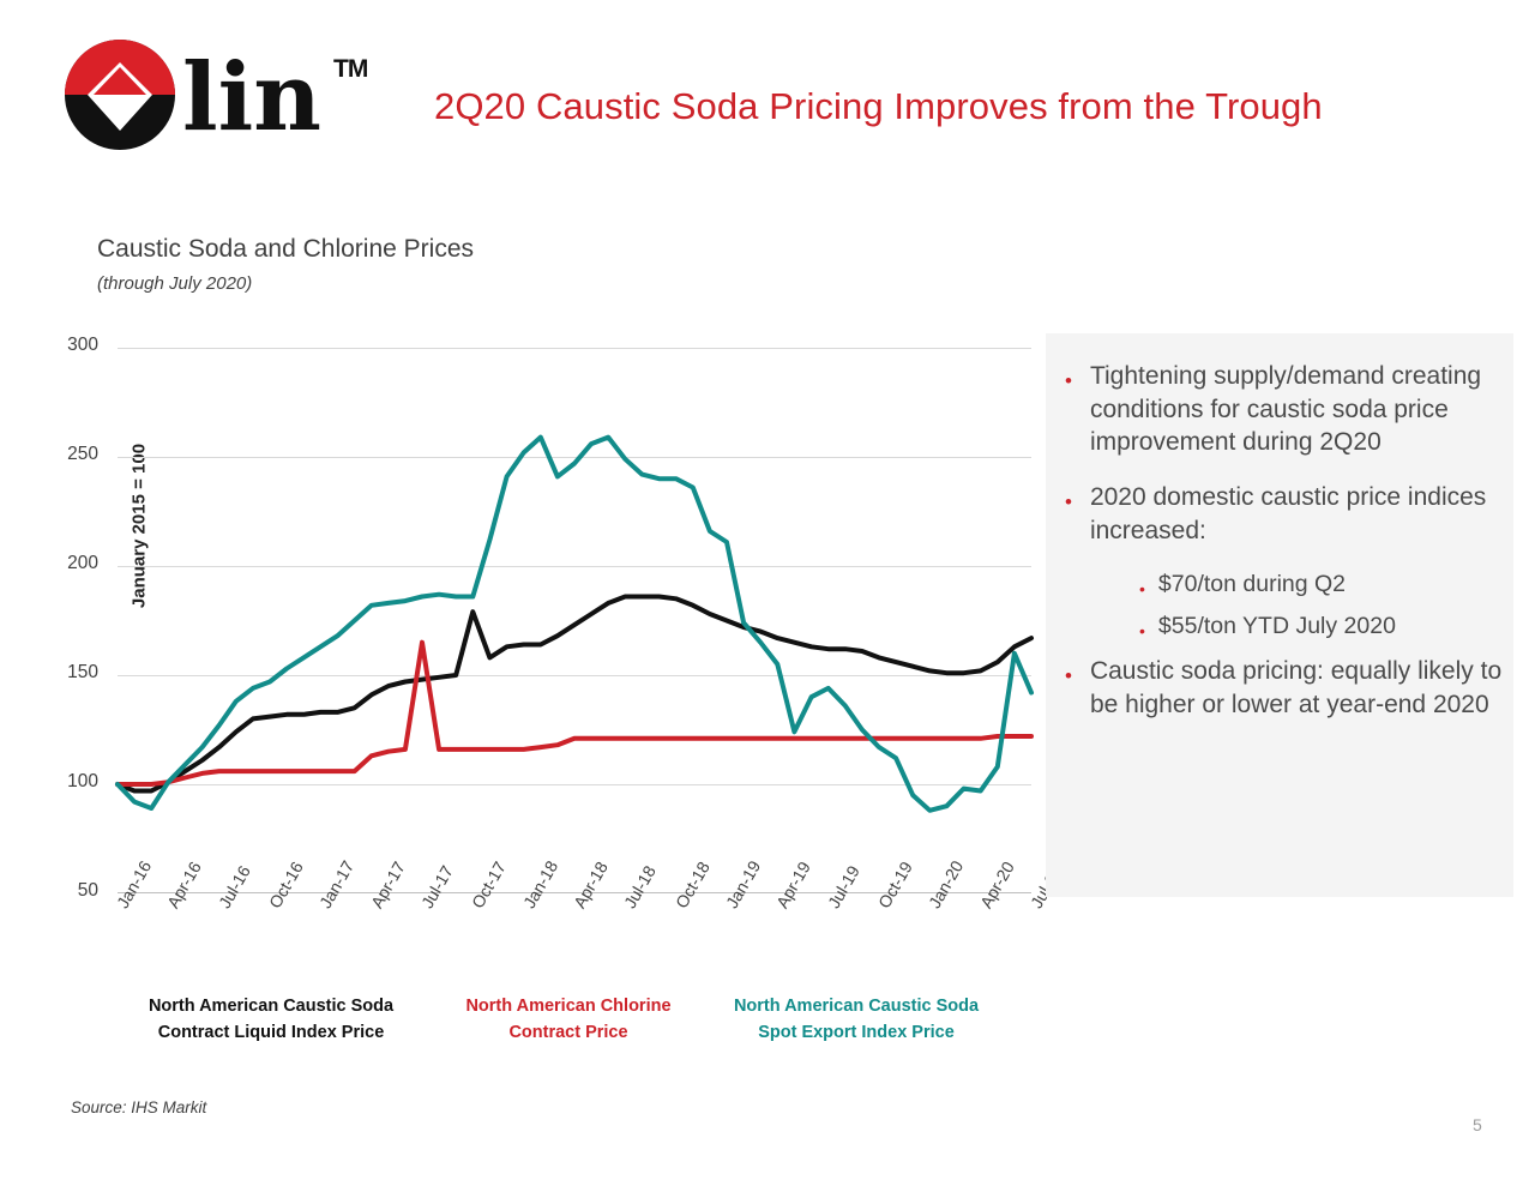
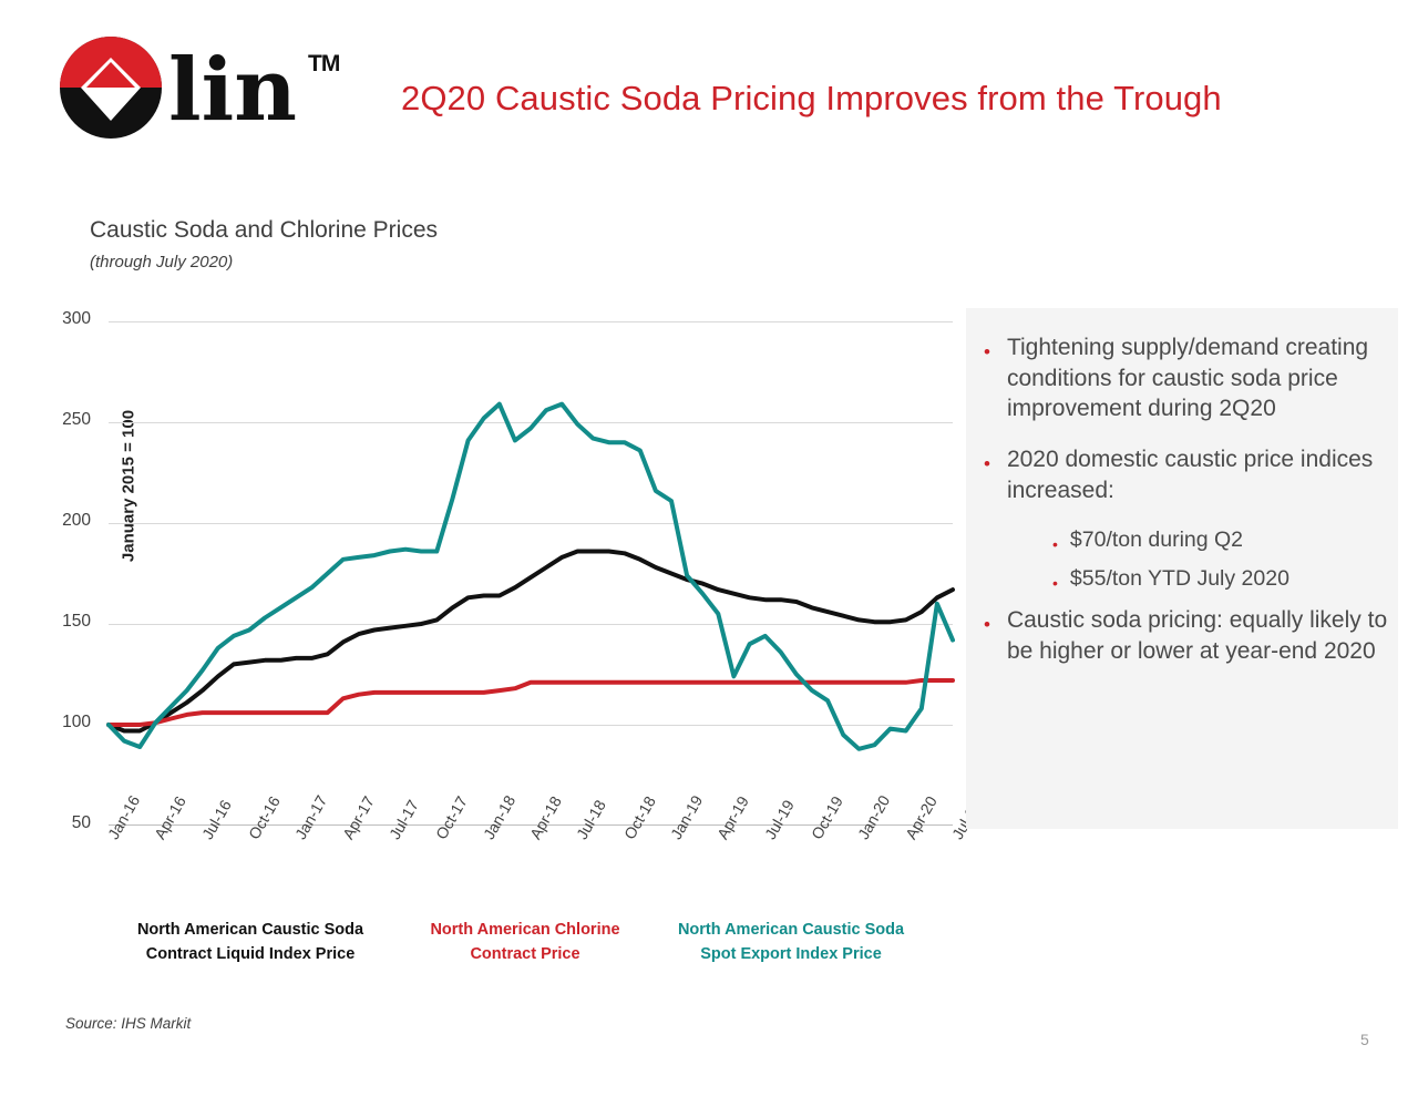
North American Chlorine Contract Price/Jul-17: 165 -> 116
North American Caustic Soda Contract Liquid Index Price/Oct-17: 179 -> 152
